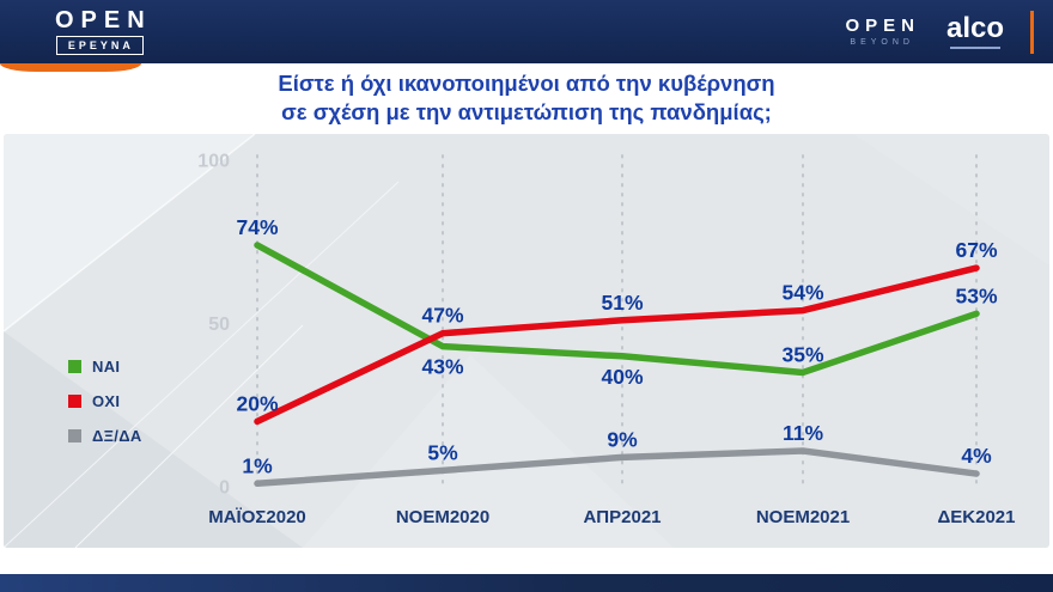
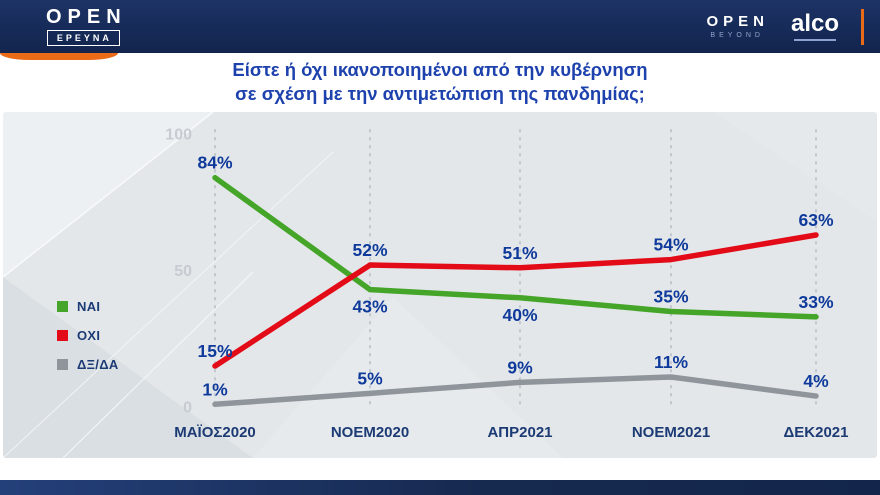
ΝΑΙ/ΜΑΪΟΣ2020: 74% -> 84%
ΟΧΙ/ΜΑΪΟΣ2020: 20% -> 15%
ΟΧΙ/ΝΟΕΜ2020: 47% -> 52%
ΝΑΙ/ΔΕΚ2021: 53% -> 33%
ΟΧΙ/ΔΕΚ2021: 67% -> 63%
